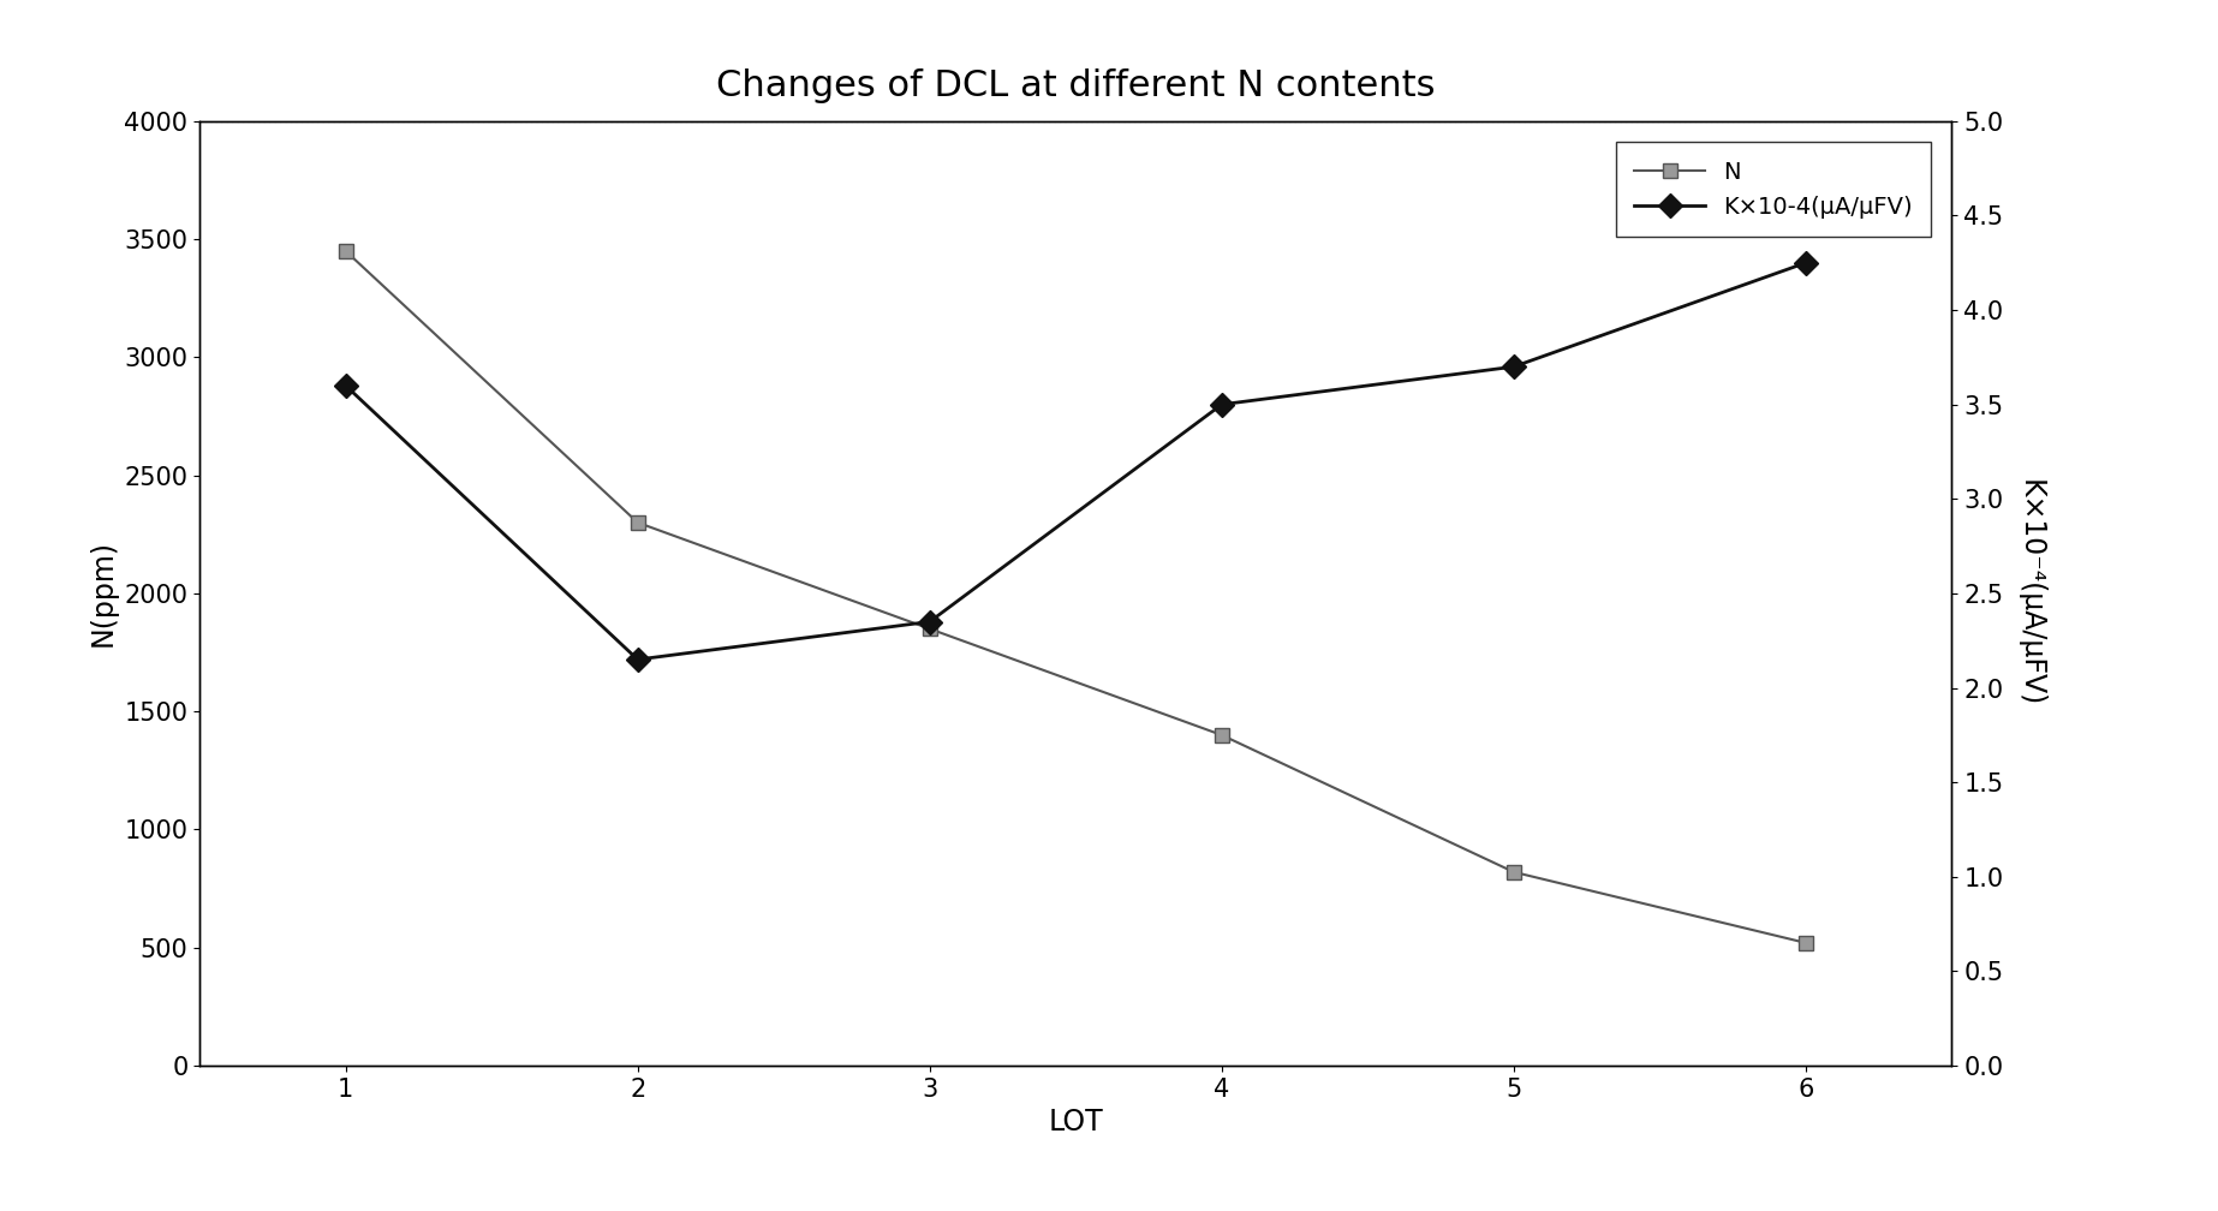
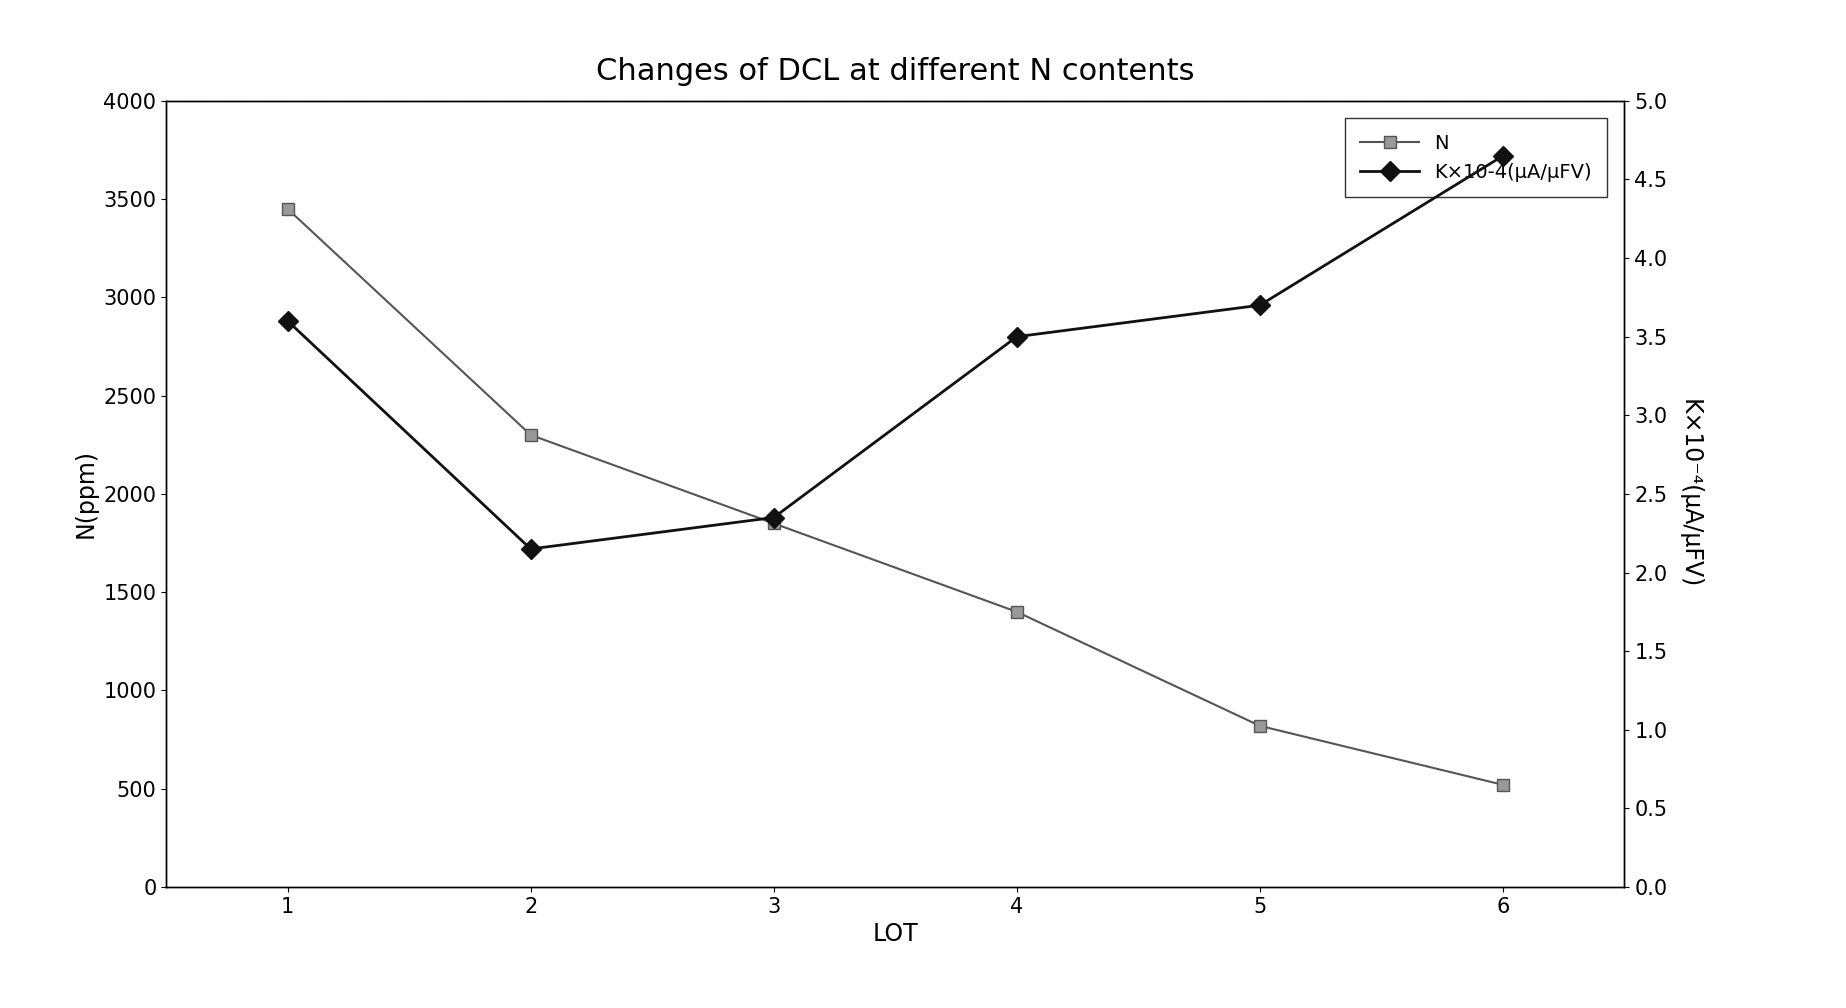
K×10-4(μA/μFV)/6: 4.25 -> 4.65
